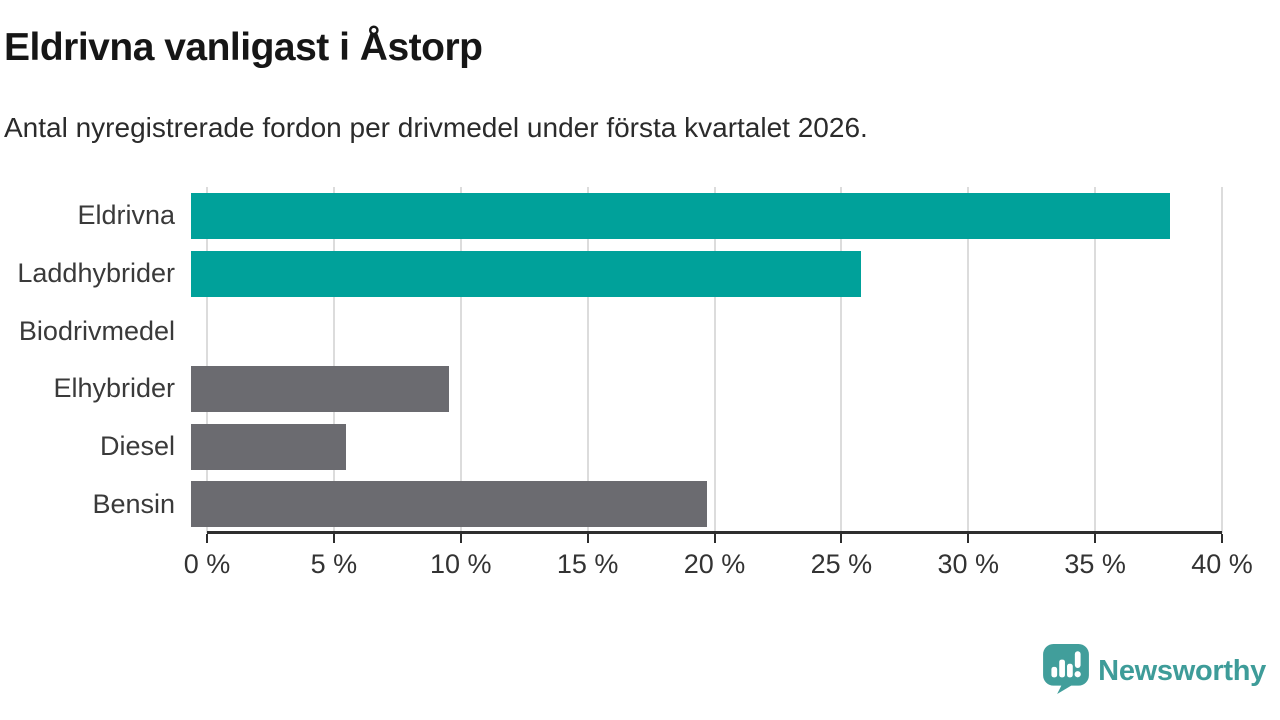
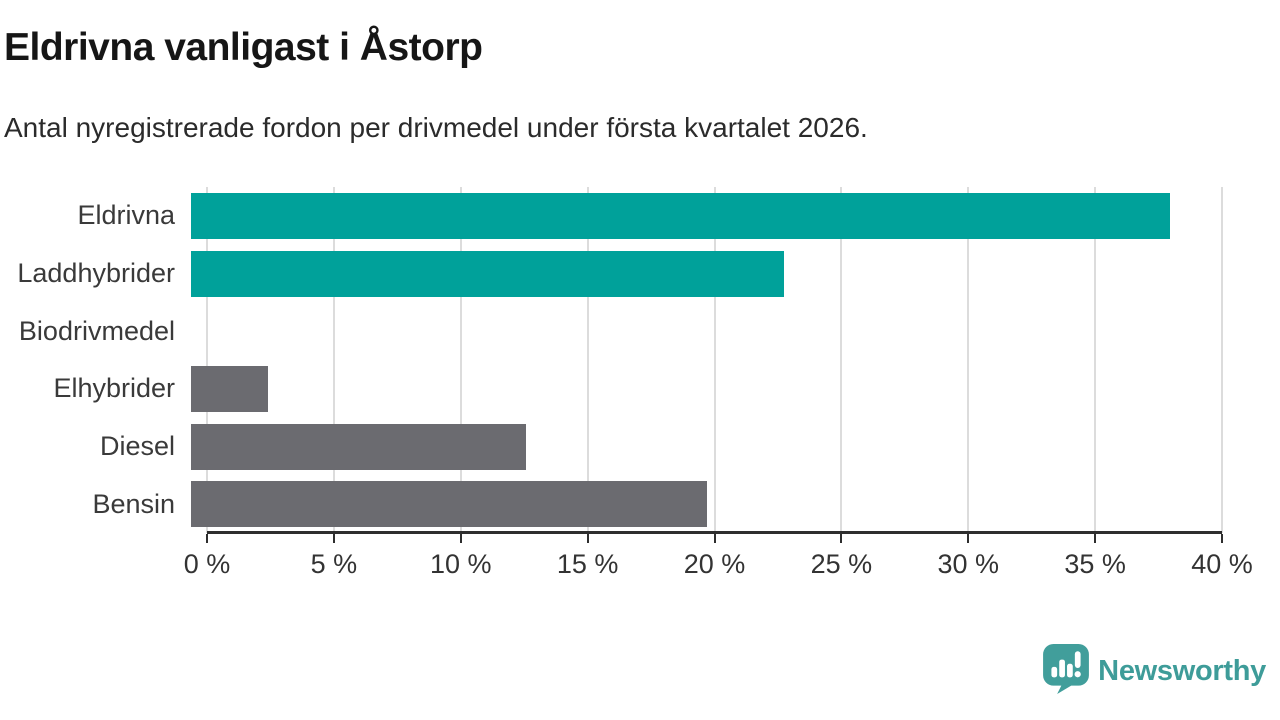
Laddhybrider: 26% -> 23%
Elhybrider: 10% -> 3%
Diesel: 6% -> 13%
